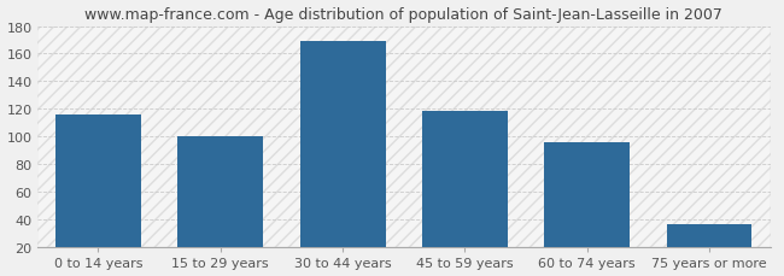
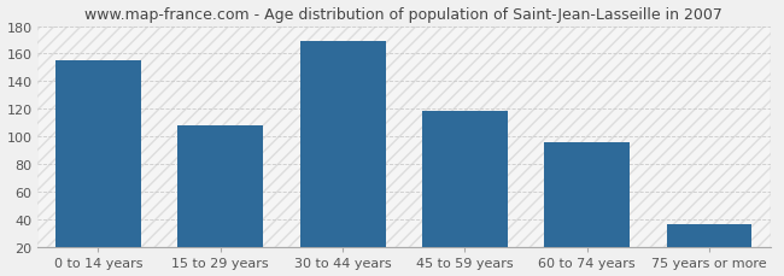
0 to 14 years: 116 -> 155
15 to 29 years: 100 -> 108
